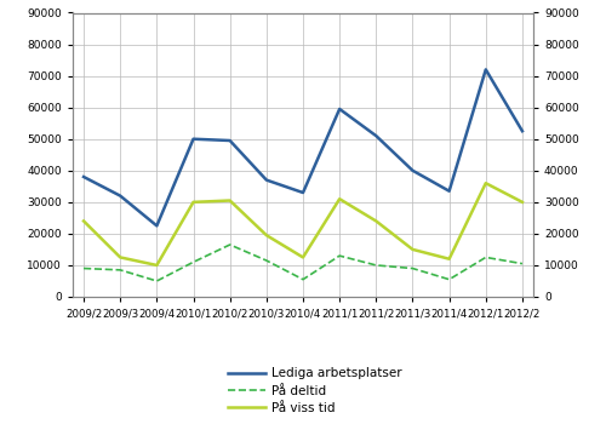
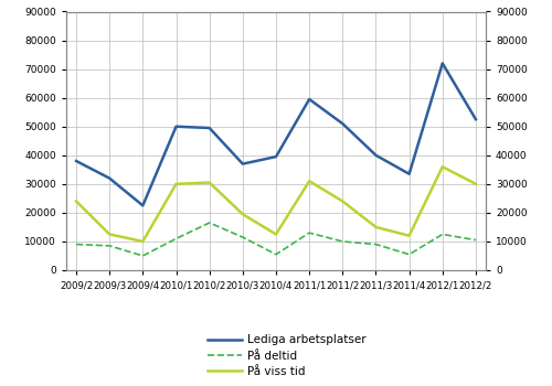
Lediga arbetsplatser/2010/4: 33000 -> 39500
